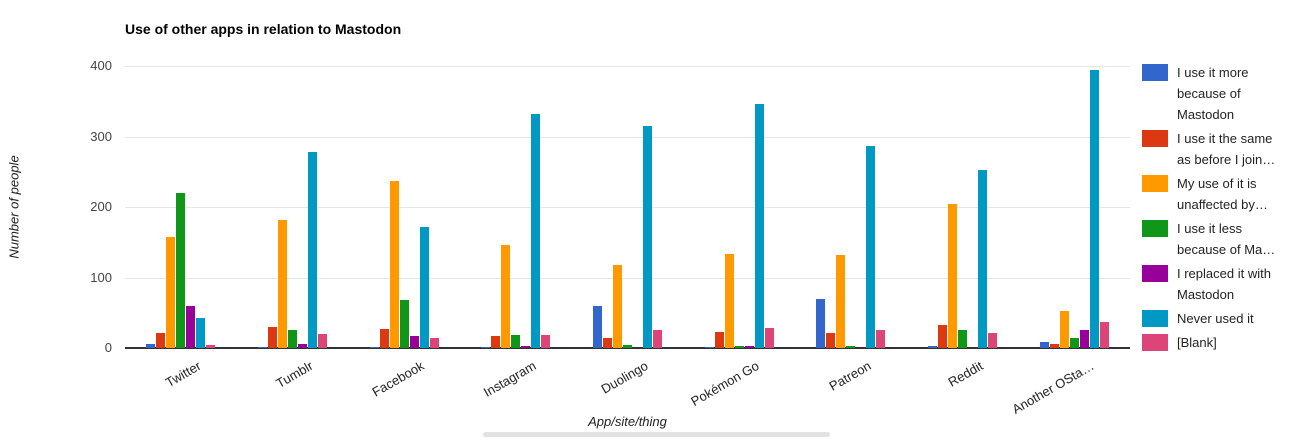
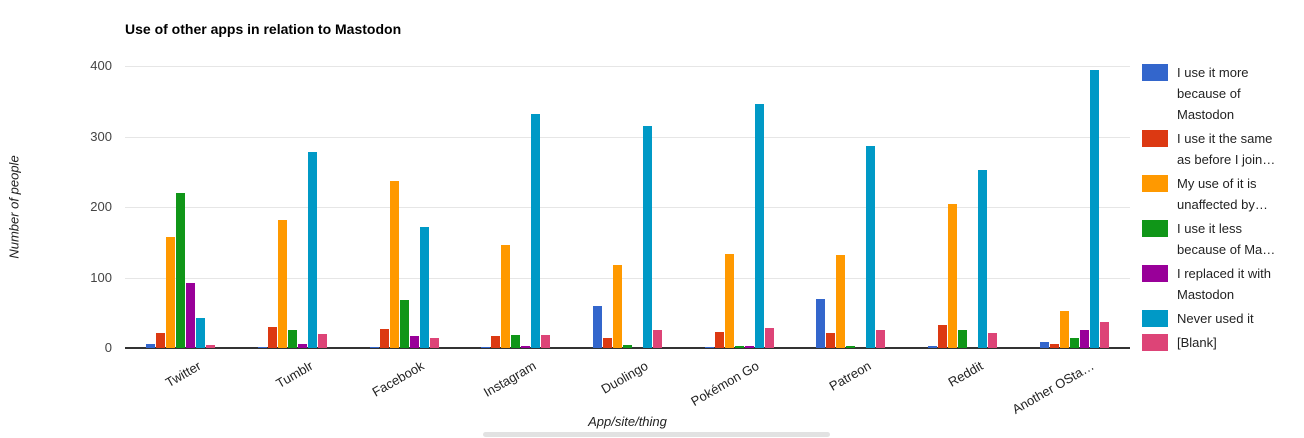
I replaced it with Mastodon/Twitter: 60 -> 90
